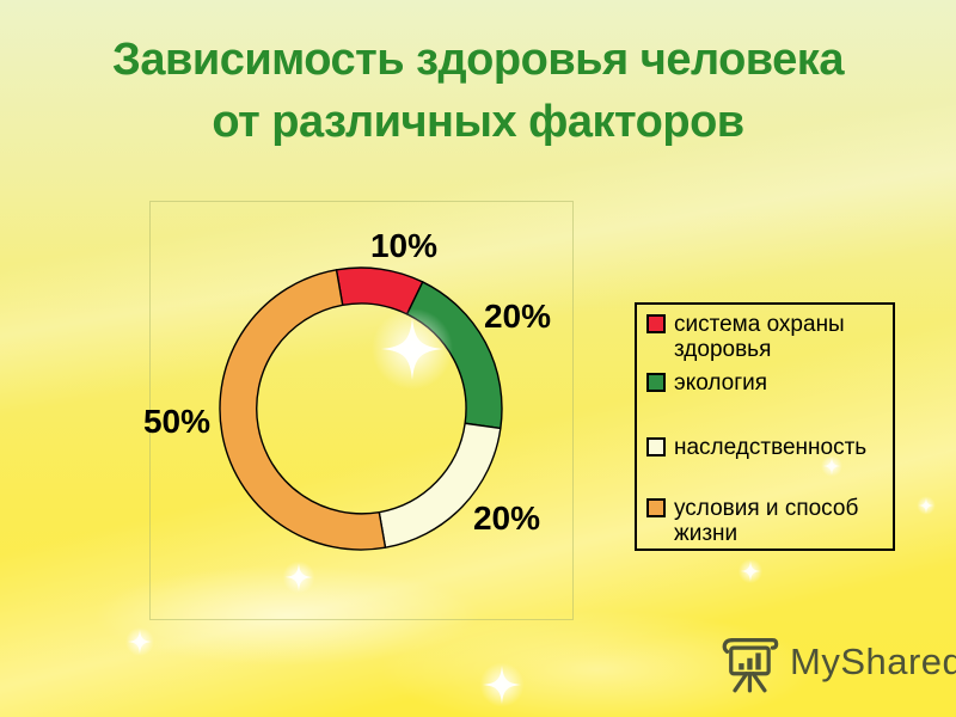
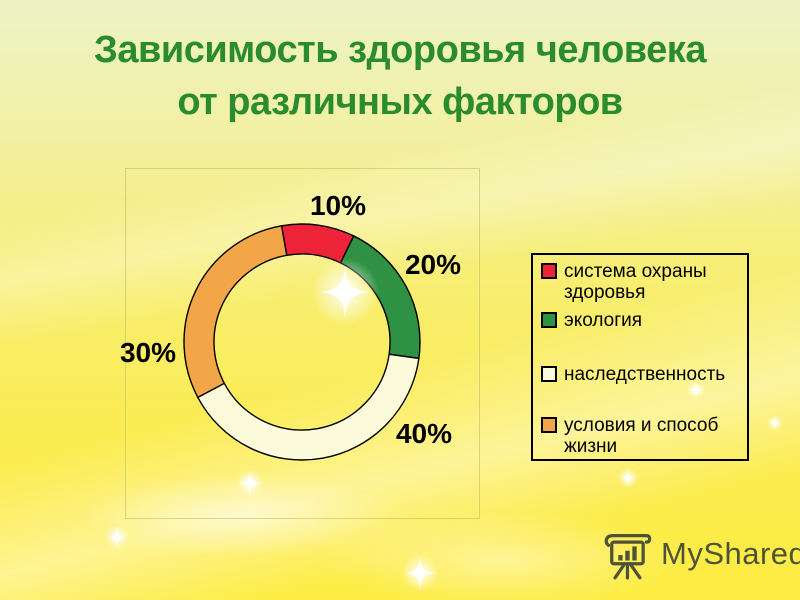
наследственность: 20% -> 40%
условия и способ жизни: 50% -> 30%
